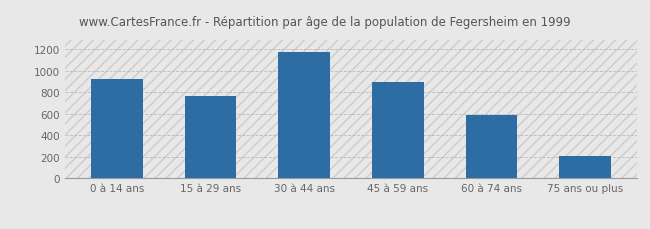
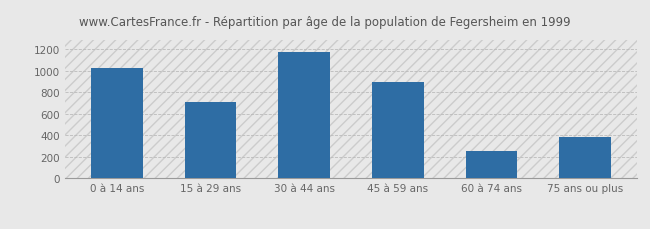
0 à 14 ans: 920 -> 1020
15 à 29 ans: 760 -> 710
60 à 74 ans: 580 -> 250
75 ans ou plus: 200 -> 380
